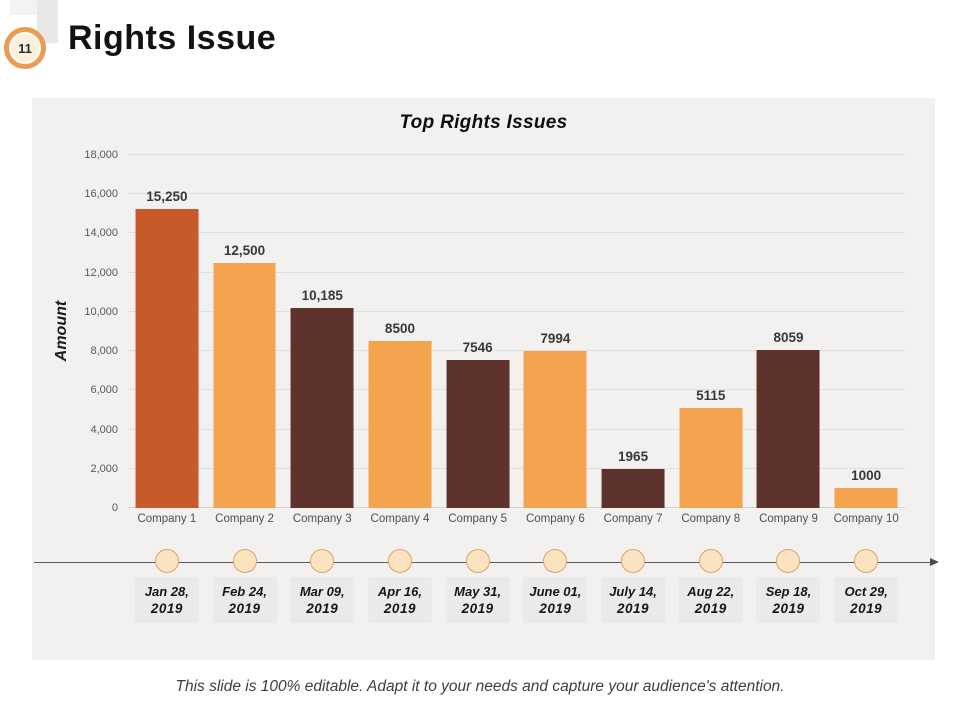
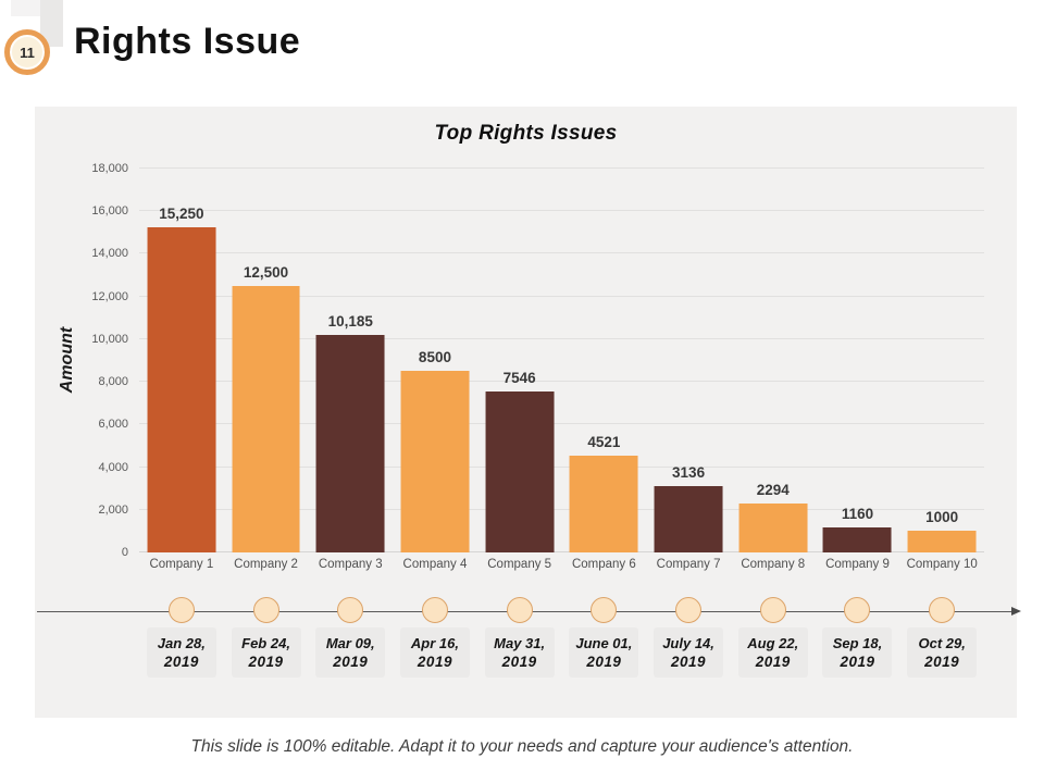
Company 6: 7994 -> 4521
Company 7: 1965 -> 3136
Company 8: 5115 -> 2294
Company 9: 8059 -> 1160
